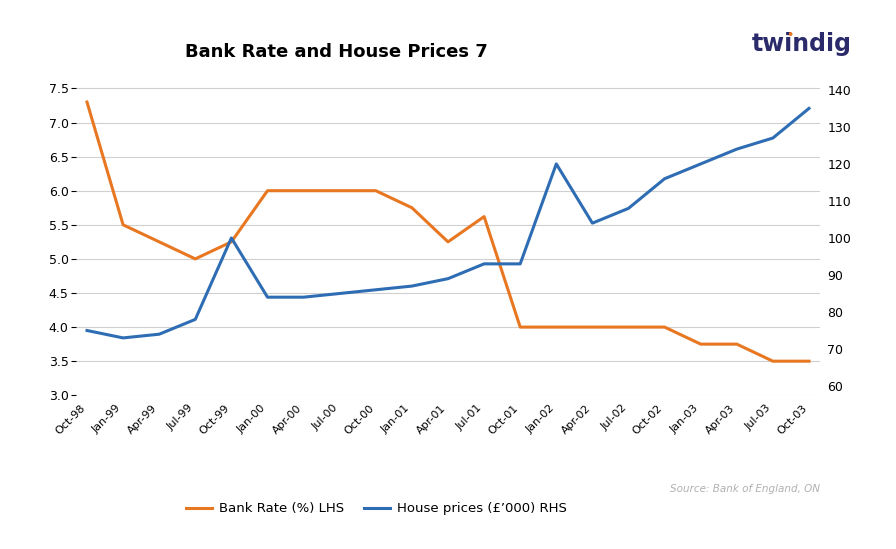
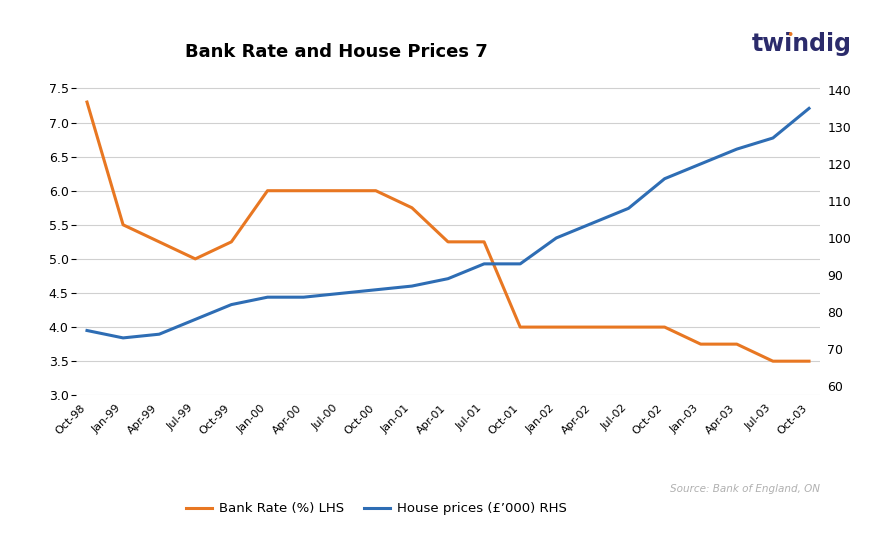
House prices (£’000) RHS/Oct-99: 100 -> 82
Bank Rate (%) LHS/Jul-01: 5.62 -> 5.25
House prices (£’000) RHS/Jan-02: 120 -> 100
